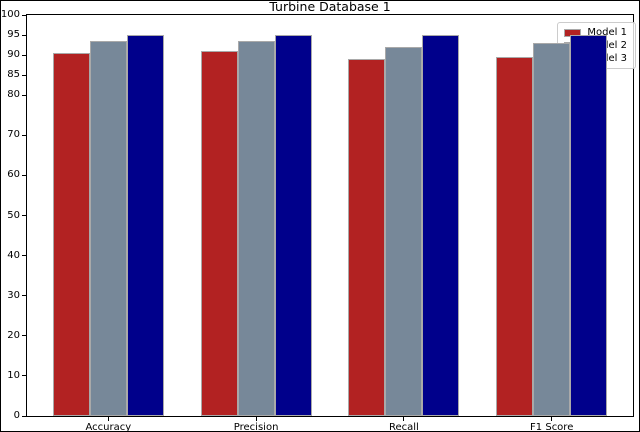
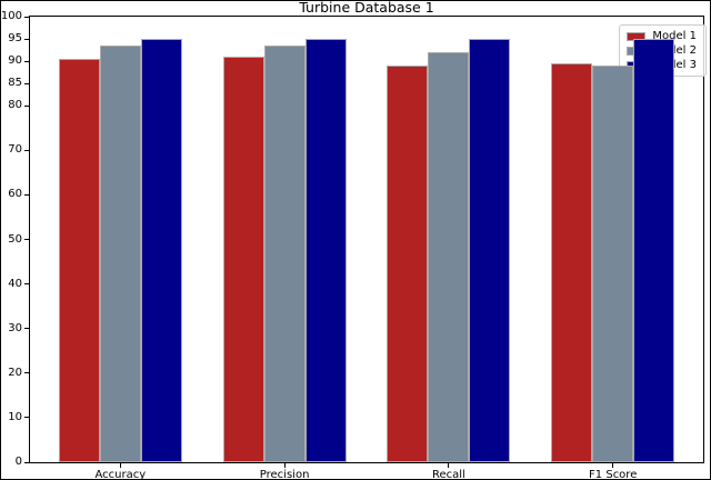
Model 2/F1 Score: 93 -> 89
